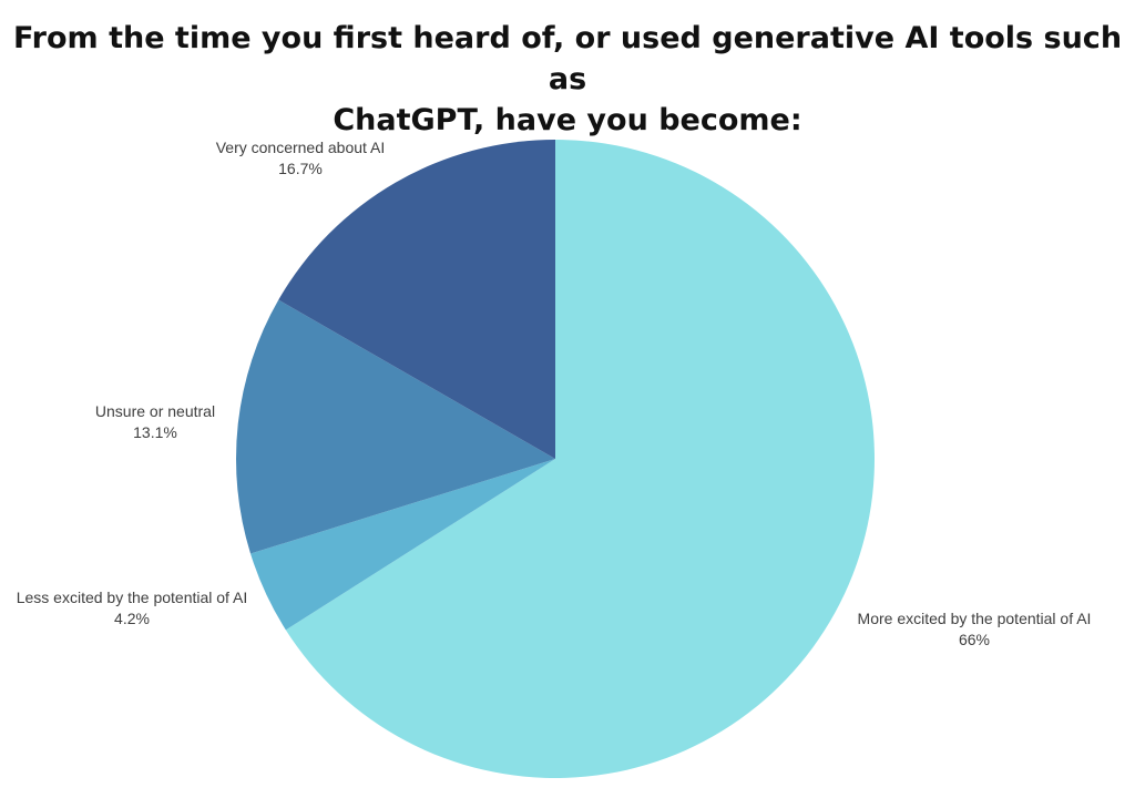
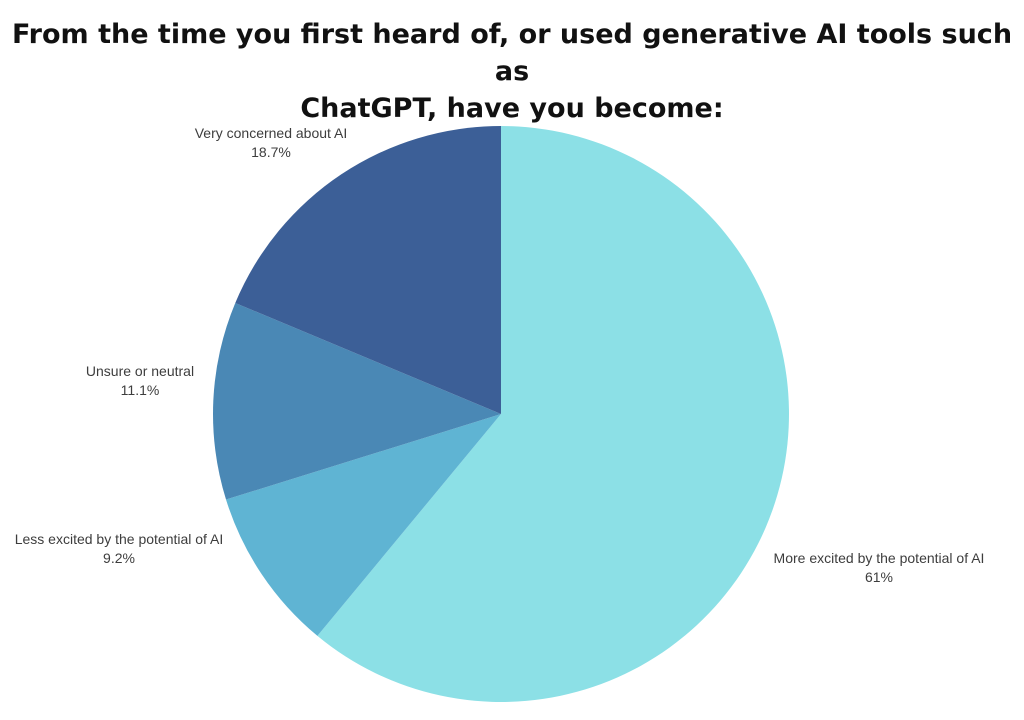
More excited by the potential of AI: 66% -> 61%
Less excited by the potential of AI: 4.2% -> 9.2%
Unsure or neutral: 13.1% -> 11.1%
Very concerned about AI: 16.7% -> 18.7%
